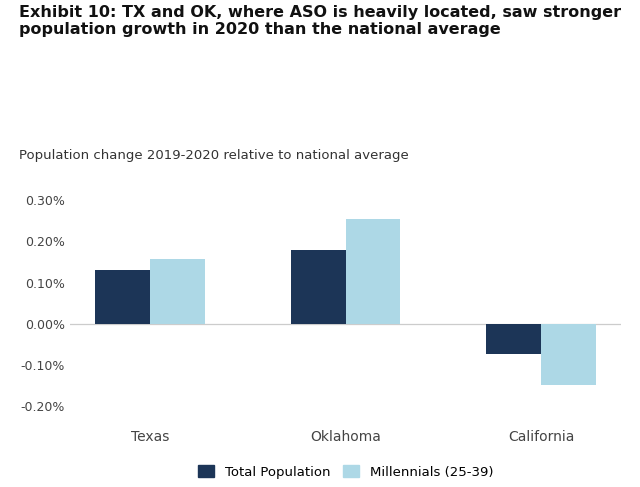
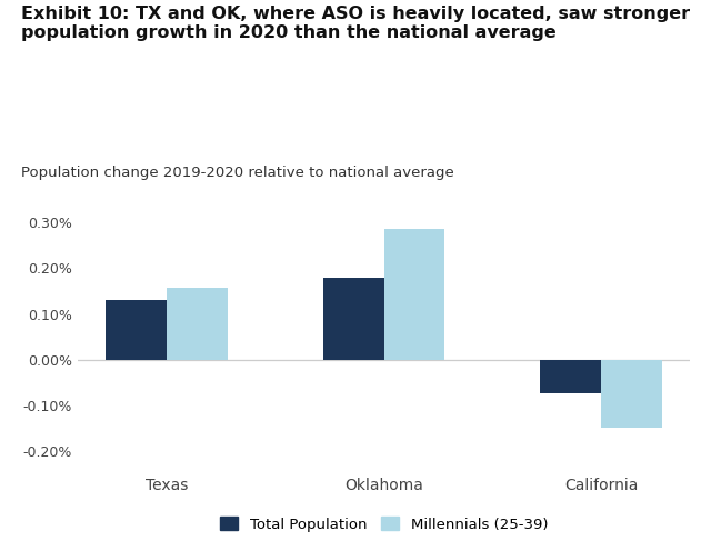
Millennials (25-39)/Oklahoma: 0.255% -> 0.285%
